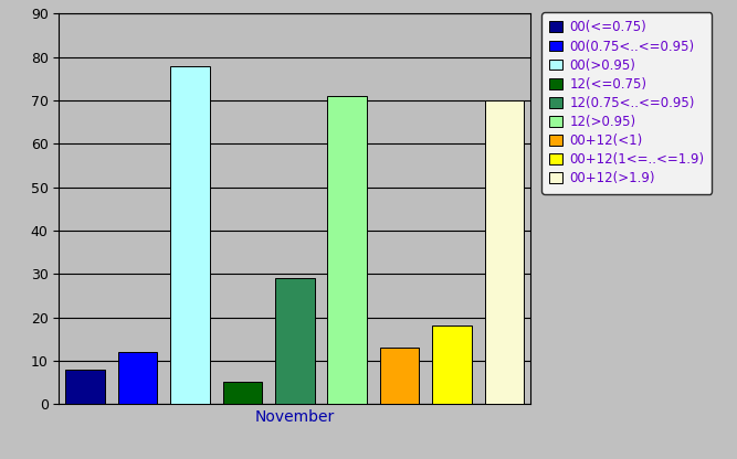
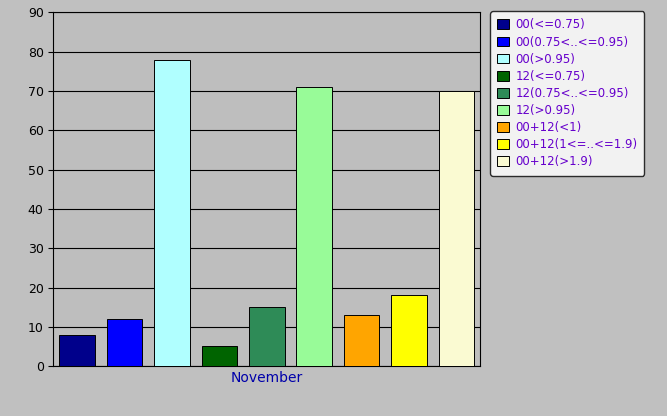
November: 29 -> 15
